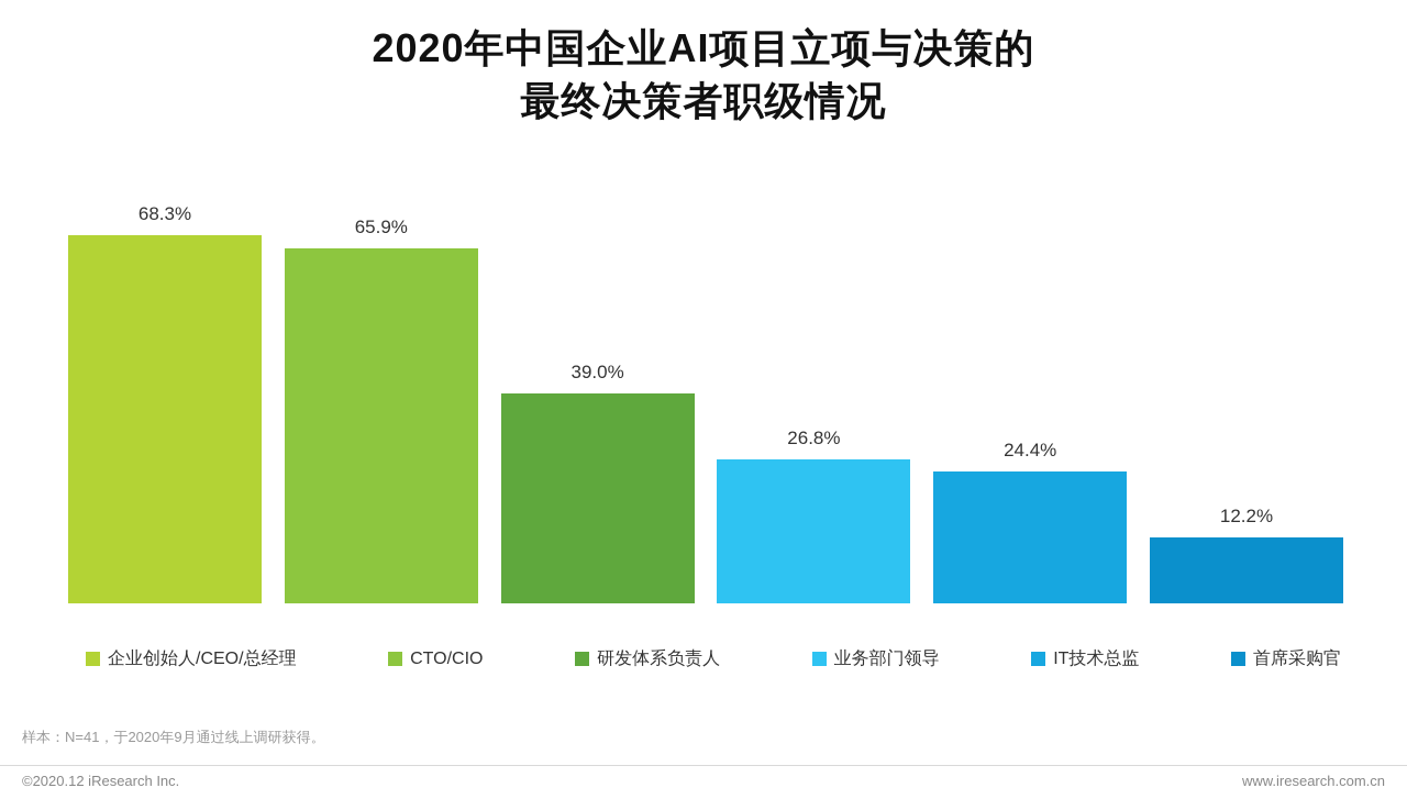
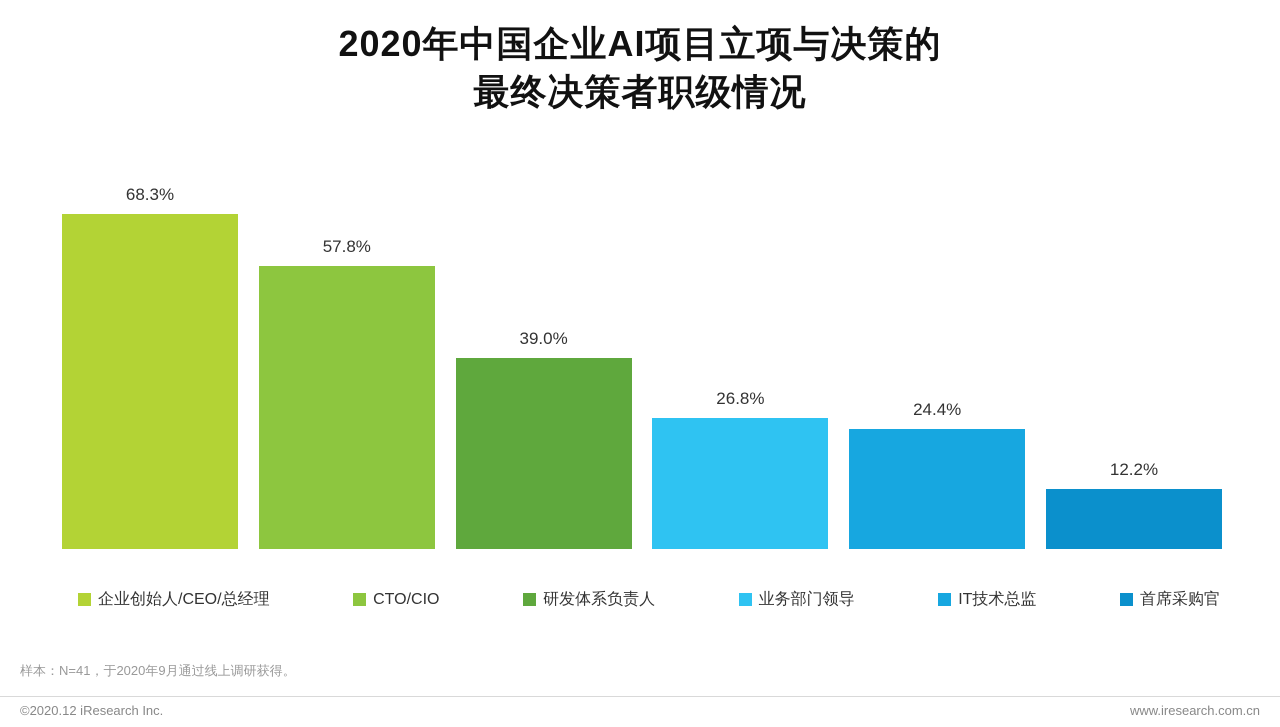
CTO/CIO: 65.9% -> 57.8%
